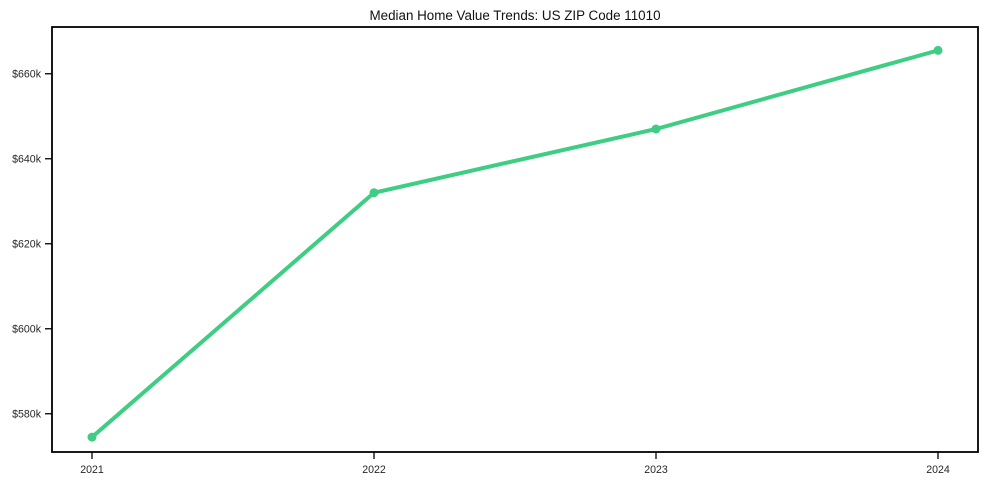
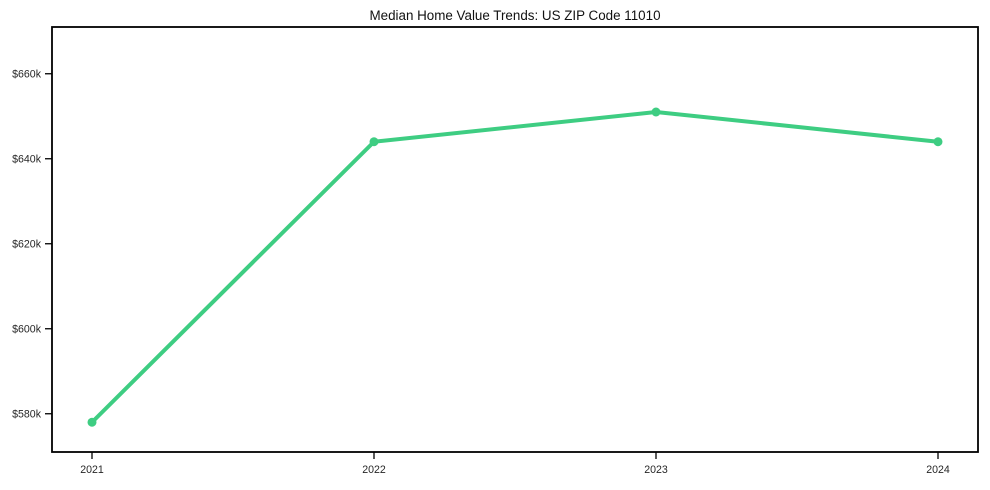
2021: $574k -> $578k
2022: $632k -> $644k
2023: $647k -> $651k
2024: $666k -> $644k
